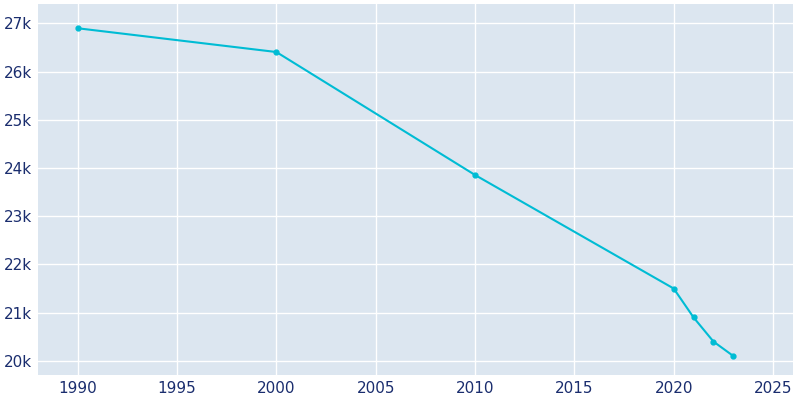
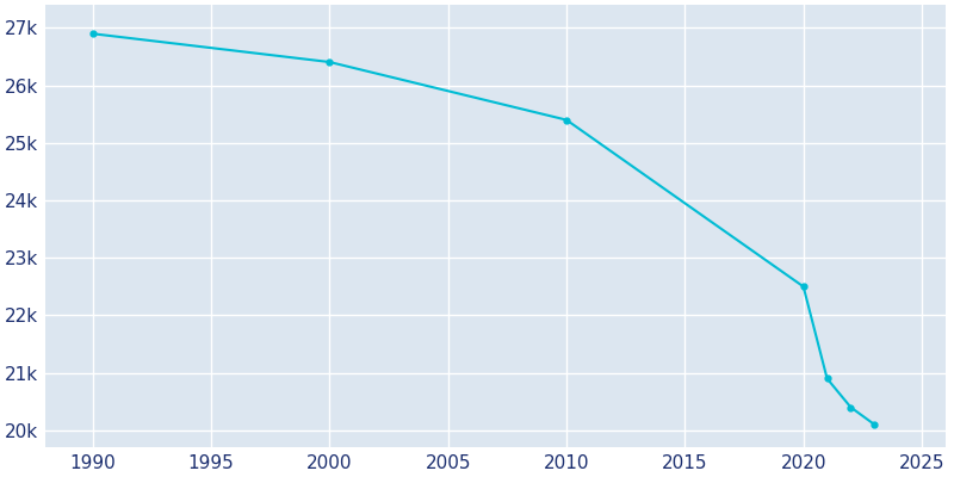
2010: 23.86k -> 25.40k
2020: 21.50k -> 22.50k
